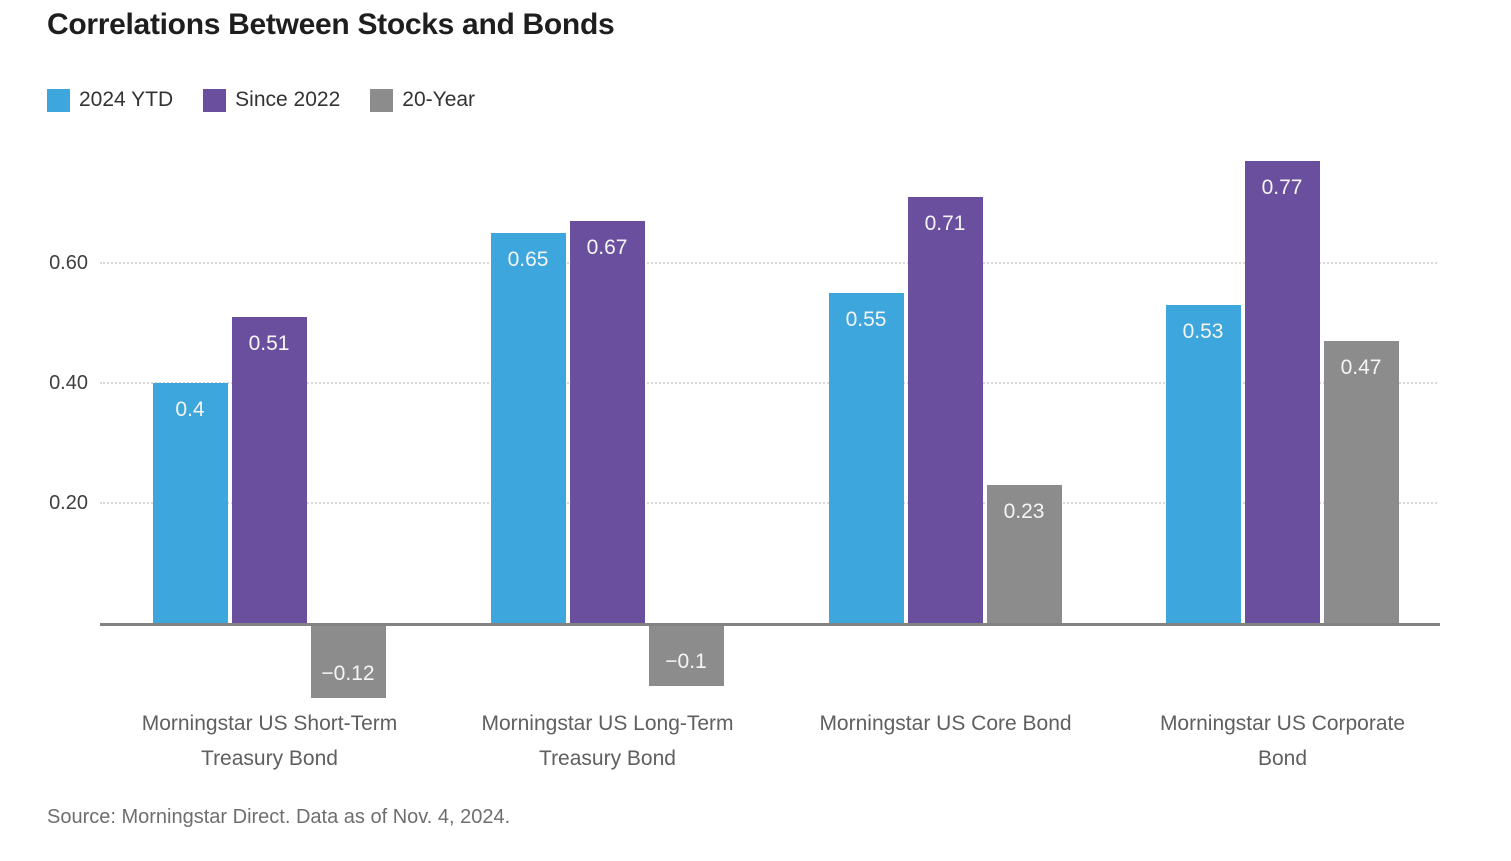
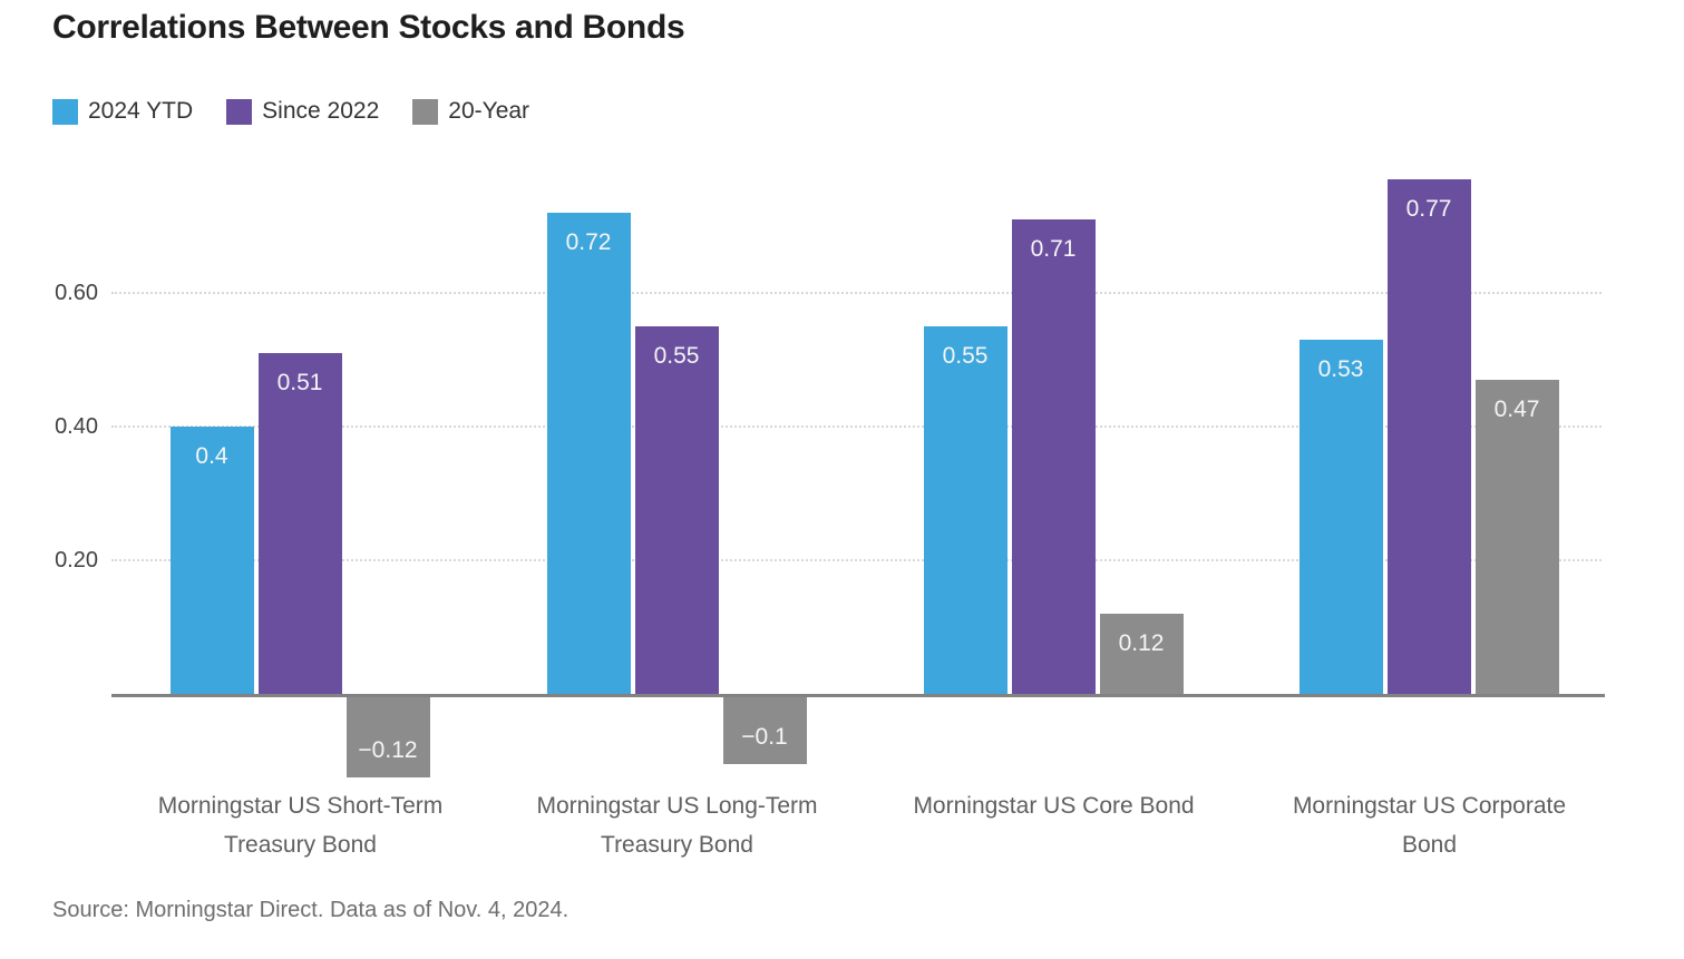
2024 YTD/Morningstar US Long-Term Treasury Bond: 0.65 -> 0.72
Since 2022/Morningstar US Long-Term Treasury Bond: 0.67 -> 0.55
20-Year/Morningstar US Core Bond: 0.23 -> 0.12
